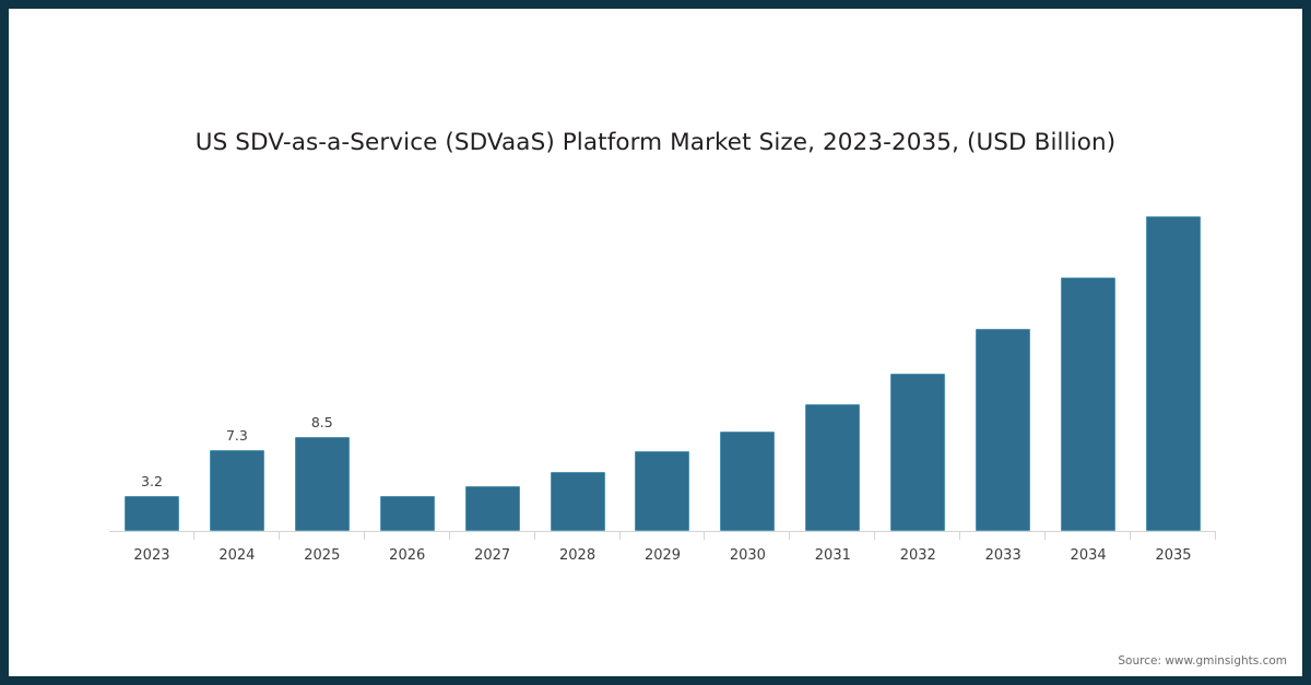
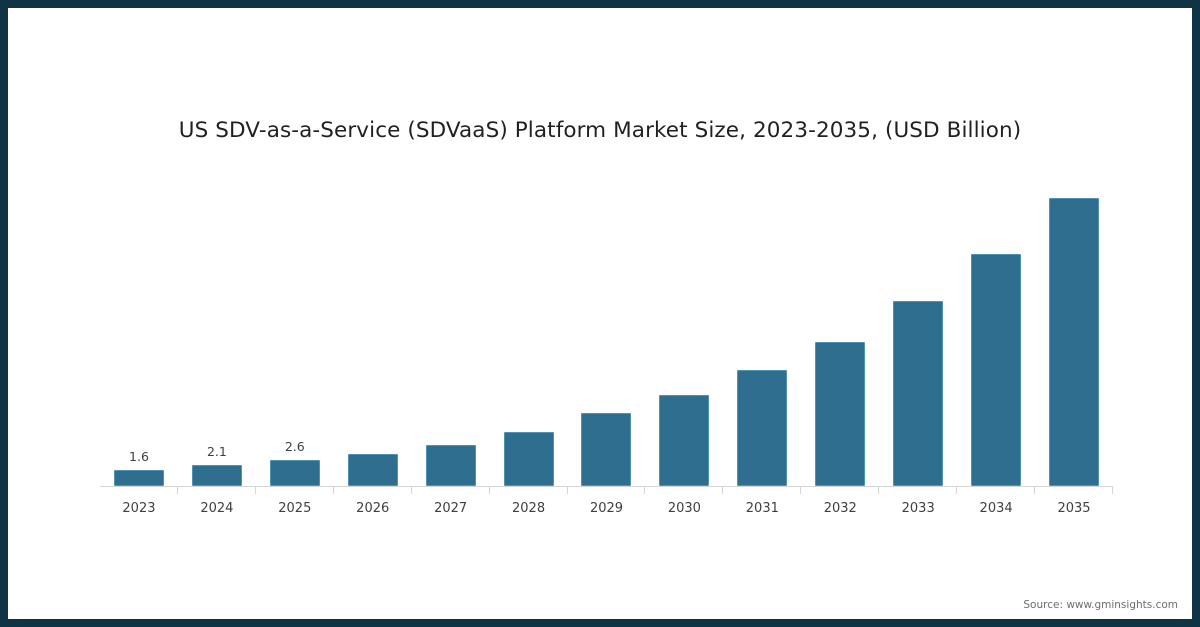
2023: 3.2 -> 1.6
2024: 7.3 -> 2.1
2025: 8.5 -> 2.6
